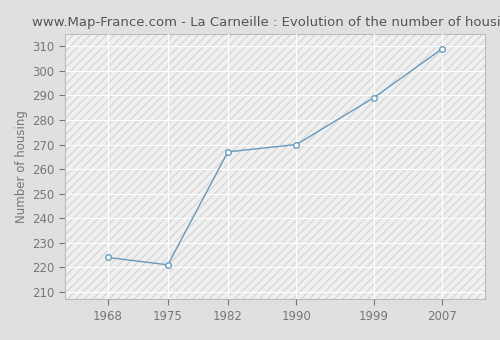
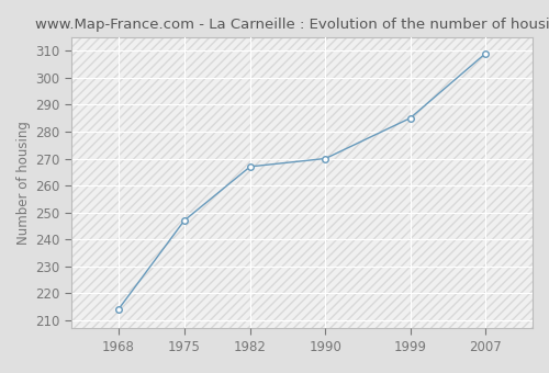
1968: 224 -> 214
1975: 221 -> 247
1999: 289 -> 285
